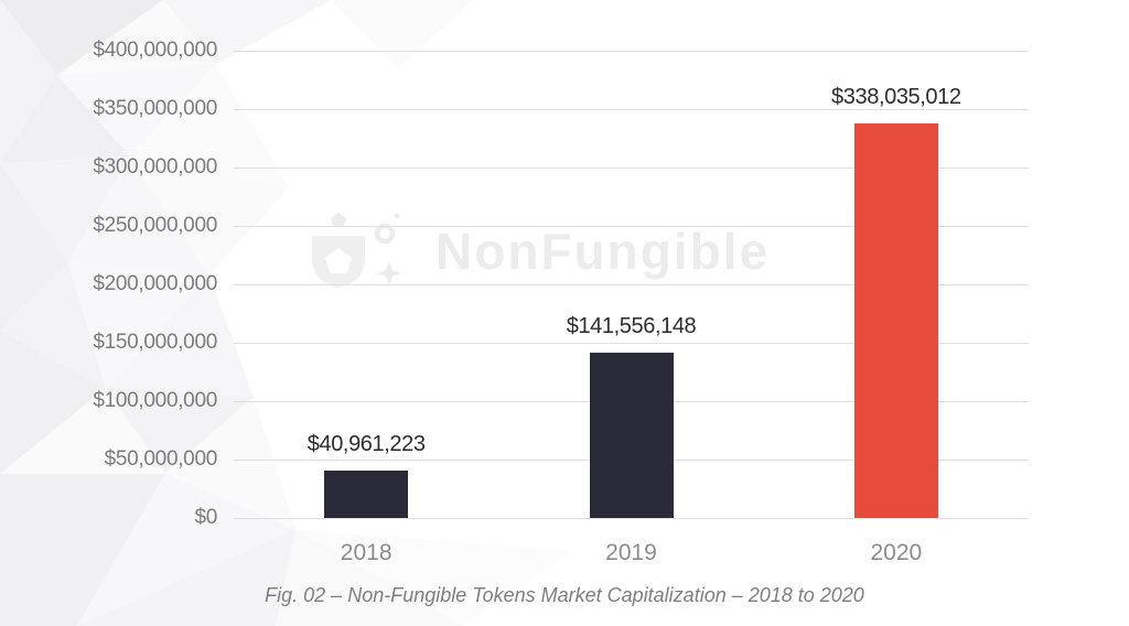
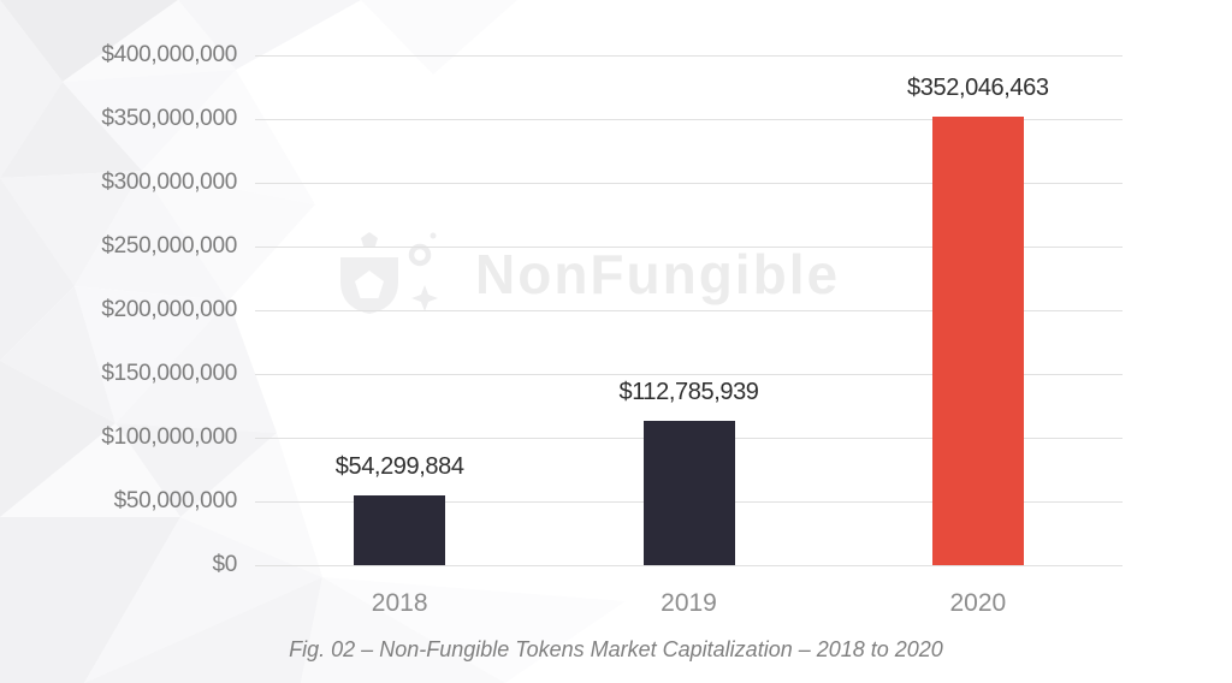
2018: $40,961,223 -> $54,299,884
2019: $141,556,148 -> $112,785,939
2020: $338,035,012 -> $352,046,463
